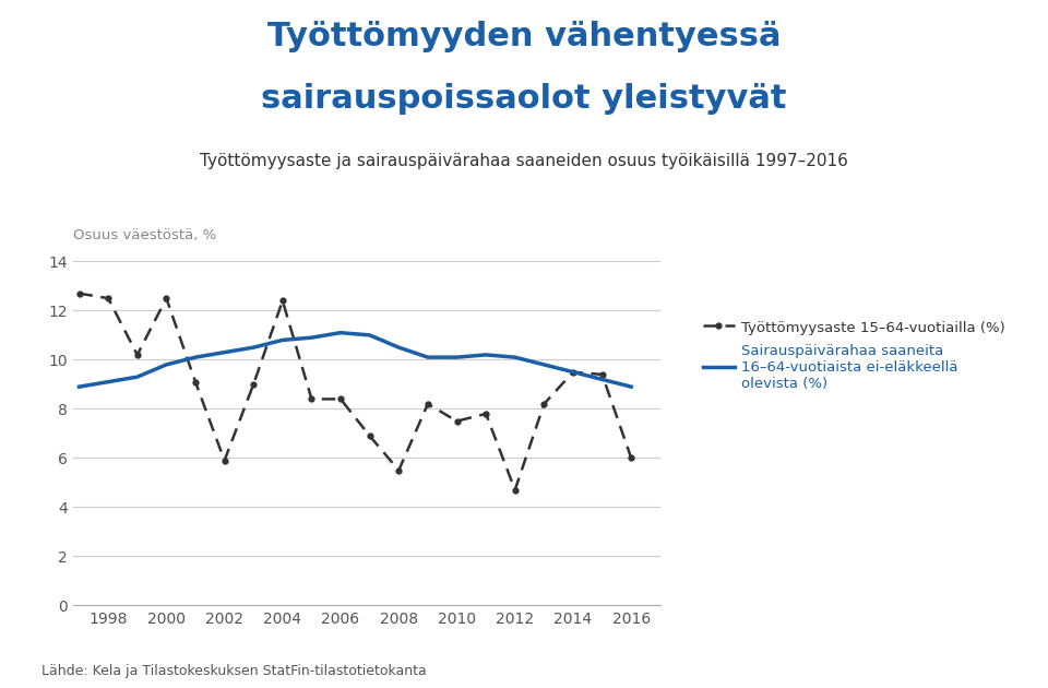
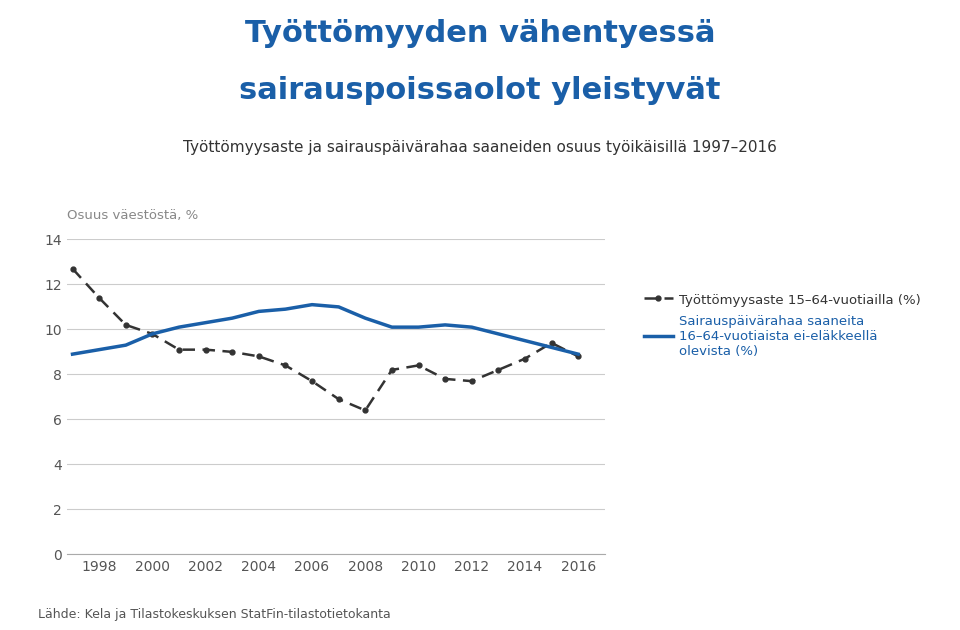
Työttömyysaste 15–64-vuotiailla (%)/1998: 12.5 -> 11.4
Työttömyysaste 15–64-vuotiailla (%)/2000: 12.5 -> 9.8
Työttömyysaste 15–64-vuotiailla (%)/2002: 5.9 -> 9.1
Työttömyysaste 15–64-vuotiailla (%)/2004: 12.4 -> 8.8
Työttömyysaste 15–64-vuotiailla (%)/2006: 8.4 -> 7.7
Työttömyysaste 15–64-vuotiailla (%)/2008: 5.5 -> 6.4
Työttömyysaste 15–64-vuotiailla (%)/2010: 7.5 -> 8.4
Työttömyysaste 15–64-vuotiailla (%)/2012: 4.7 -> 7.7
Työttömyysaste 15–64-vuotiailla (%)/2014: 9.5 -> 8.7
Työttömyysaste 15–64-vuotiailla (%)/2016: 6.0 -> 8.8
